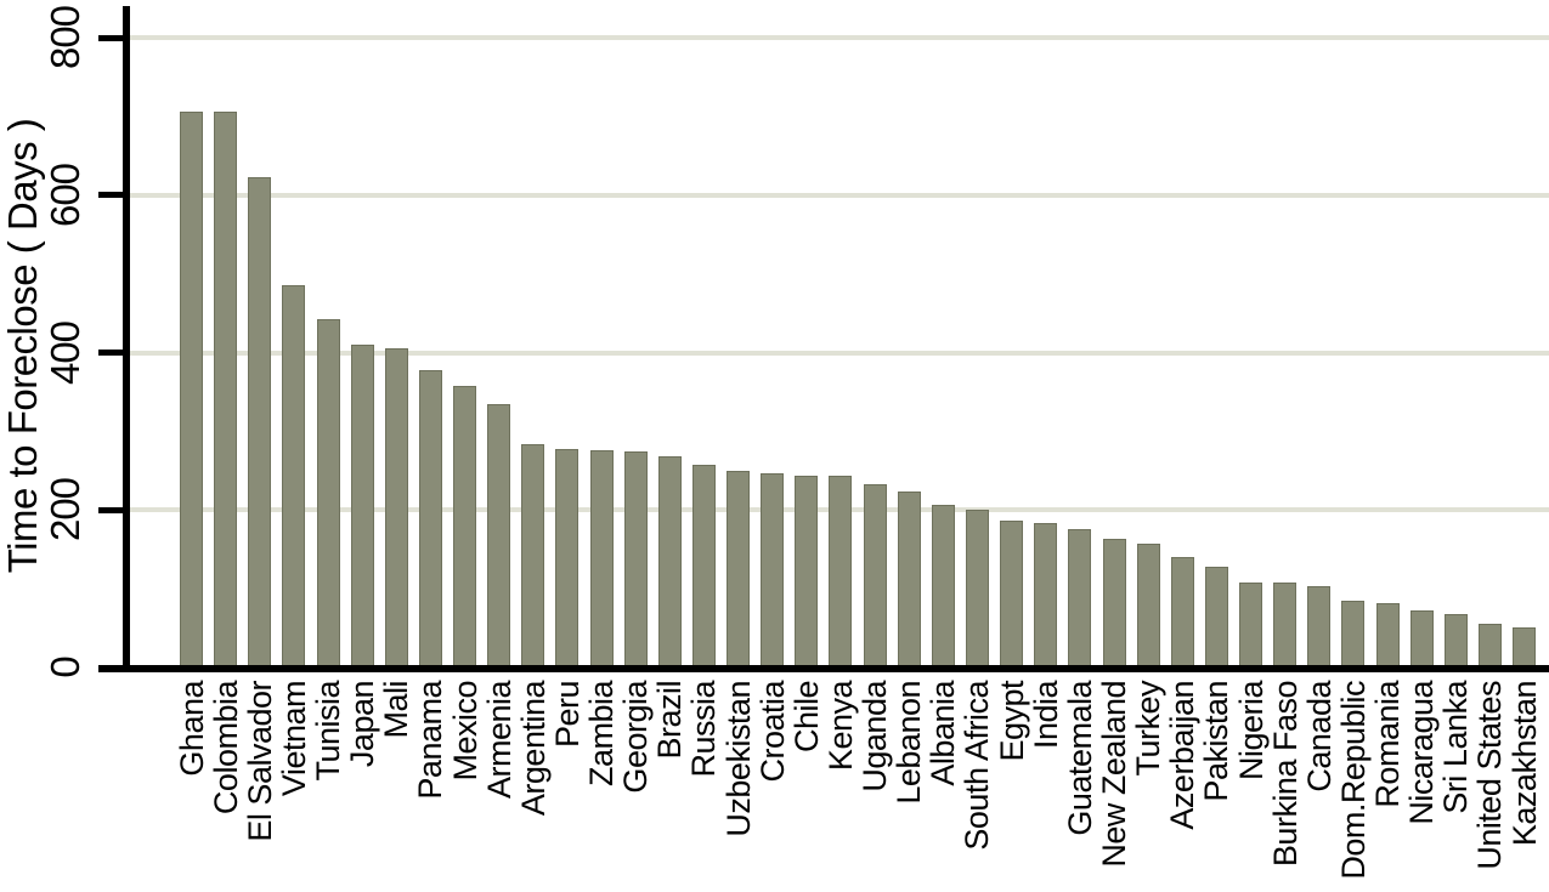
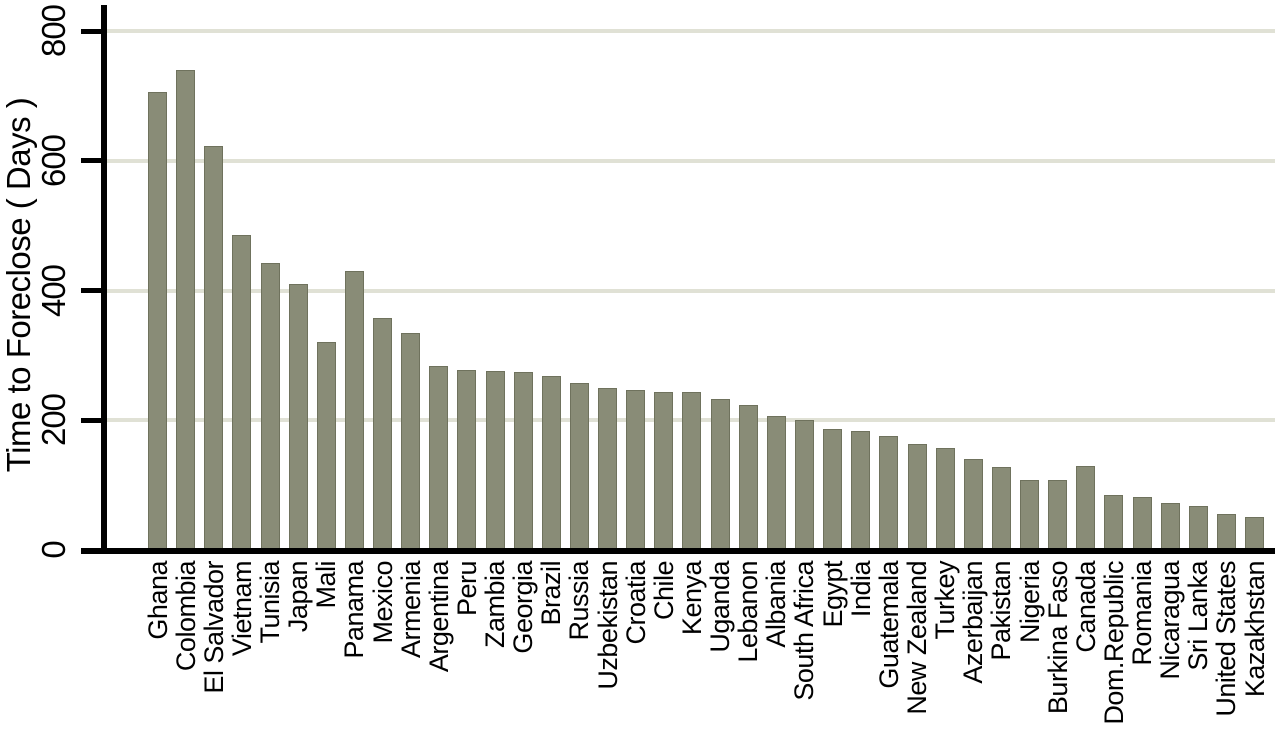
Colombia: 710 -> 740
Mali: 410 -> 320
Panama: 380 -> 430
Canada: 100 -> 130
